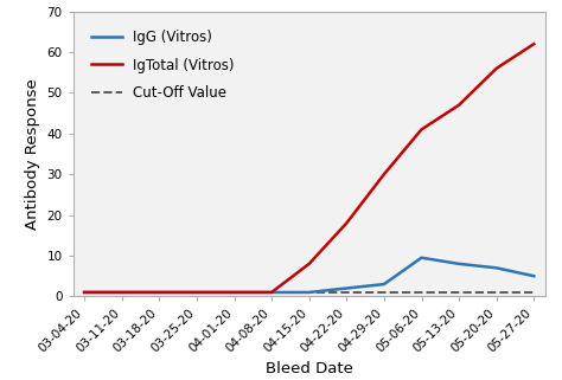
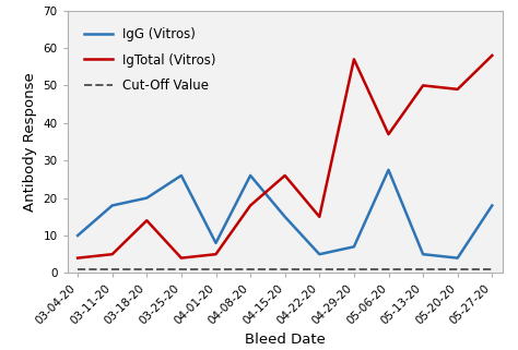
IgG (Vitros)/03-04-20: 1.0 -> 10.0
IgTotal (Vitros)/03-04-20: 1 -> 4
IgG (Vitros)/03-11-20: 1.0 -> 18.0
IgTotal (Vitros)/03-11-20: 1 -> 5
IgG (Vitros)/03-18-20: 1.0 -> 20.0
IgTotal (Vitros)/03-18-20: 1 -> 14
IgG (Vitros)/03-25-20: 1.0 -> 26.0
IgTotal (Vitros)/03-25-20: 1 -> 4
IgG (Vitros)/04-01-20: 1.0 -> 8.0
IgTotal (Vitros)/04-01-20: 1 -> 5
IgG (Vitros)/04-08-20: 1.0 -> 26.0
IgTotal (Vitros)/04-08-20: 1 -> 18
IgG (Vitros)/04-15-20: 1.0 -> 15.0
IgTotal (Vitros)/04-15-20: 8 -> 26
IgG (Vitros)/04-22-20: 2.0 -> 5.0
IgTotal (Vitros)/04-22-20: 18 -> 15
IgG (Vitros)/04-29-20: 3.0 -> 7.0
IgTotal (Vitros)/04-29-20: 30 -> 57
IgG (Vitros)/05-06-20: 9.5 -> 27.5
IgTotal (Vitros)/05-06-20: 41 -> 37
IgG (Vitros)/05-13-20: 8.0 -> 5.0
IgTotal (Vitros)/05-13-20: 47 -> 50
IgG (Vitros)/05-20-20: 7.0 -> 4.0
IgTotal (Vitros)/05-20-20: 56 -> 49
IgG (Vitros)/05-27-20: 5.0 -> 18.0
IgTotal (Vitros)/05-27-20: 62 -> 58
